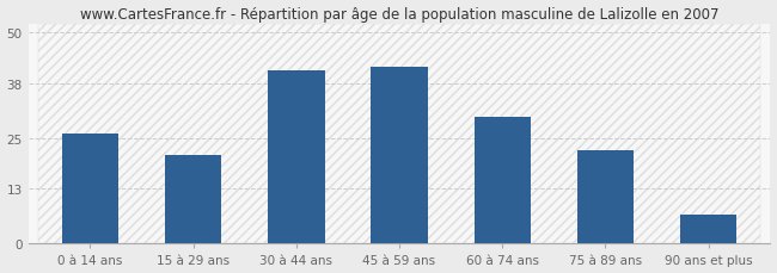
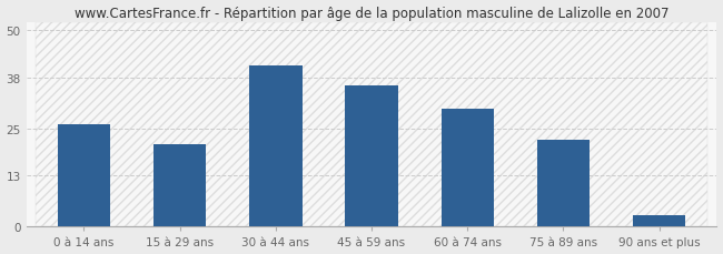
45 à 59 ans: 42 -> 36
90 ans et plus: 7 -> 3
